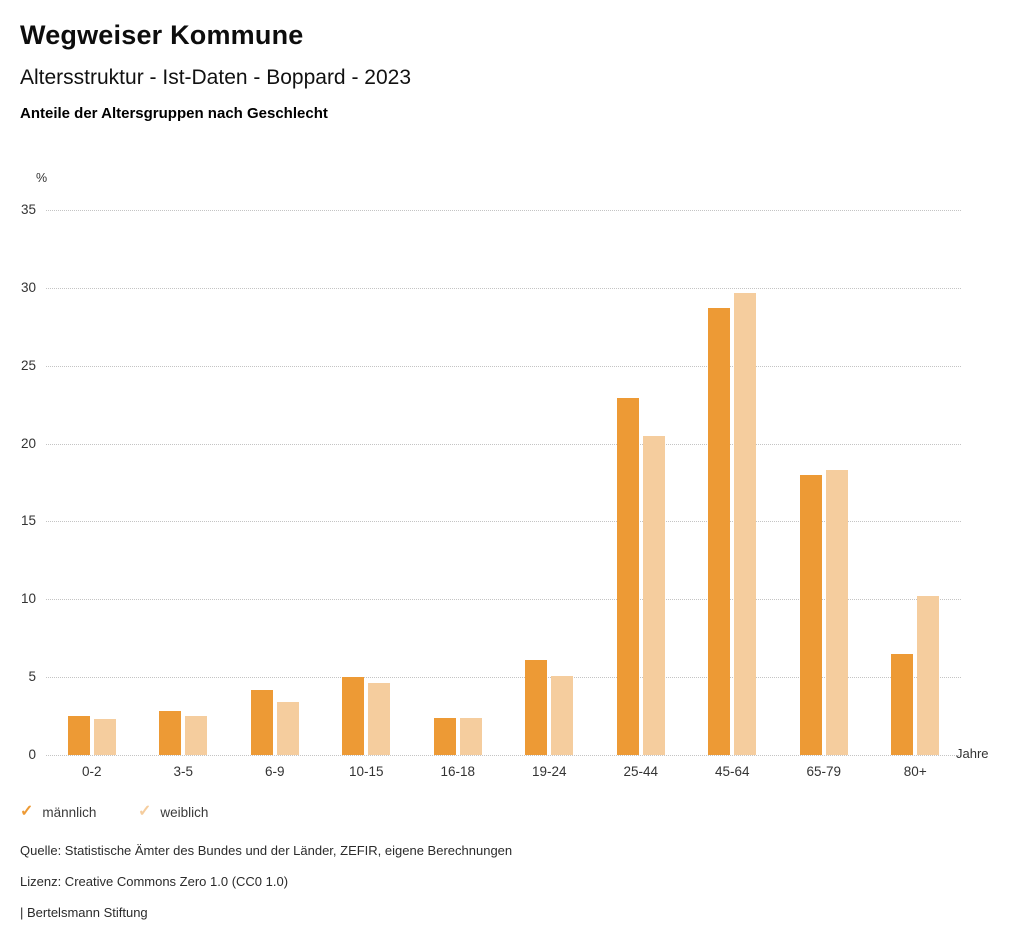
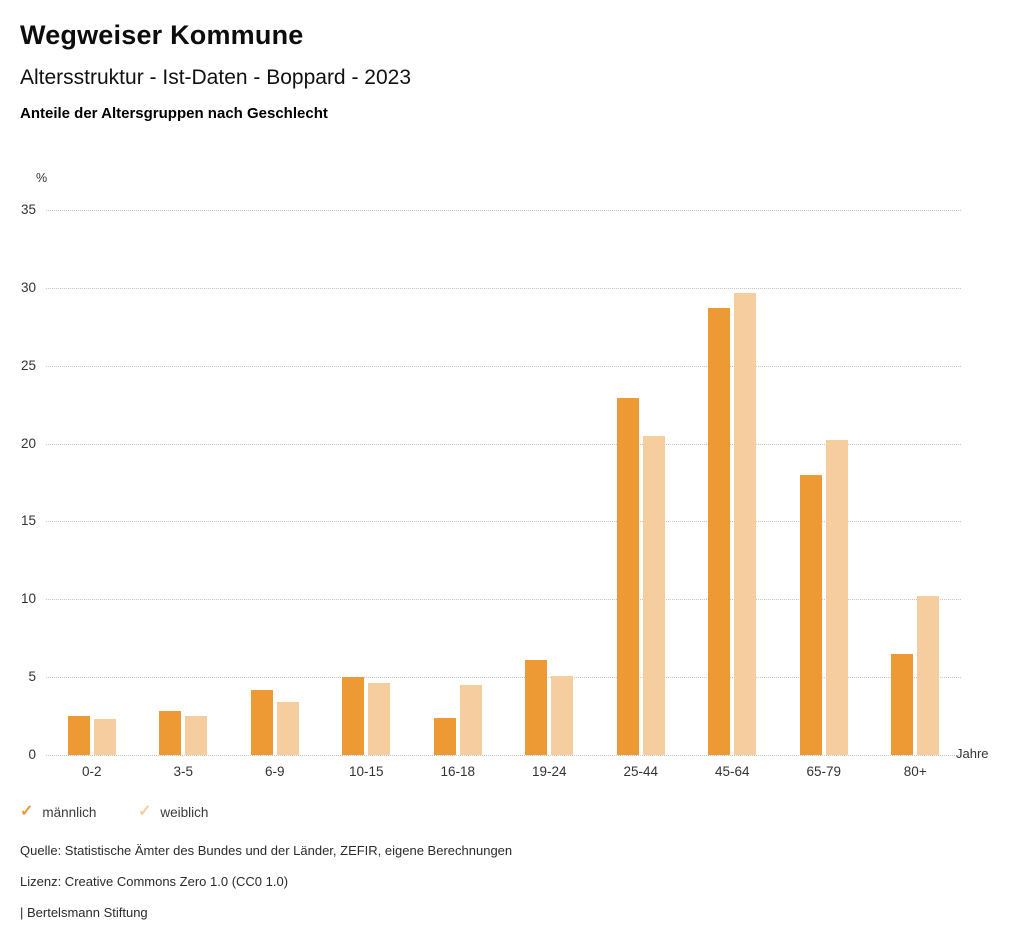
weiblich/16-18: 2.4 -> 4.5
weiblich/65-79: 18.3 -> 20.2
